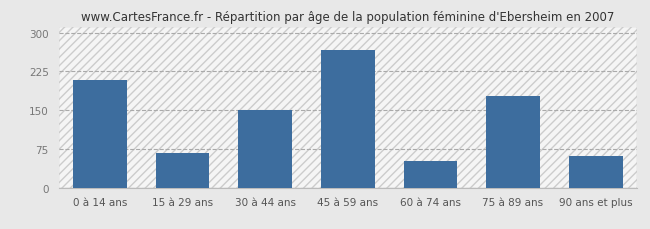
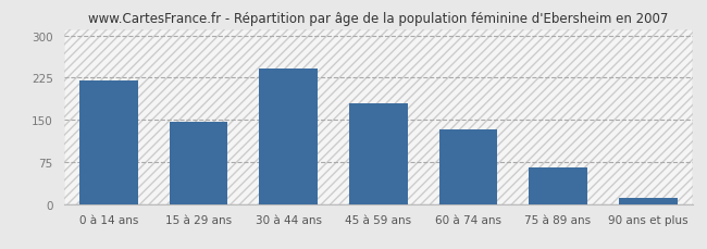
0 à 14 ans: 208 -> 220
15 à 29 ans: 68 -> 147
30 à 44 ans: 150 -> 242
45 à 59 ans: 266 -> 180
60 à 74 ans: 52 -> 133
75 à 89 ans: 178 -> 65
90 ans et plus: 62 -> 10
